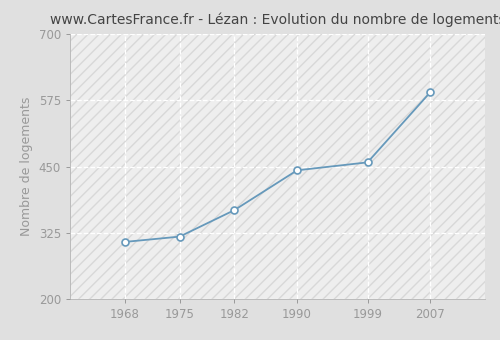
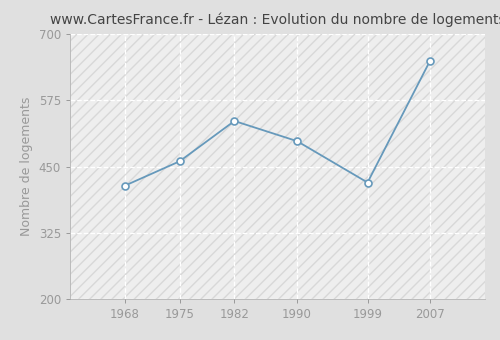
1968: 308 -> 414
1975: 318 -> 460
1982: 368 -> 536
1990: 443 -> 498
1999: 458 -> 420
2007: 590 -> 650
